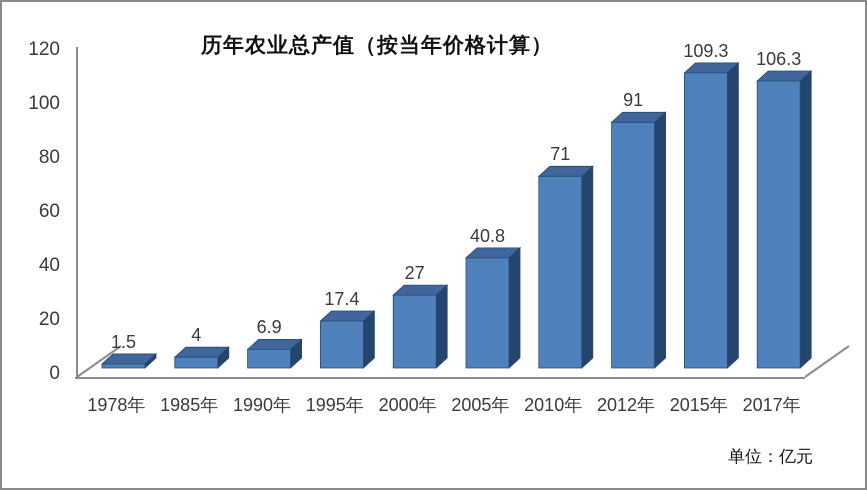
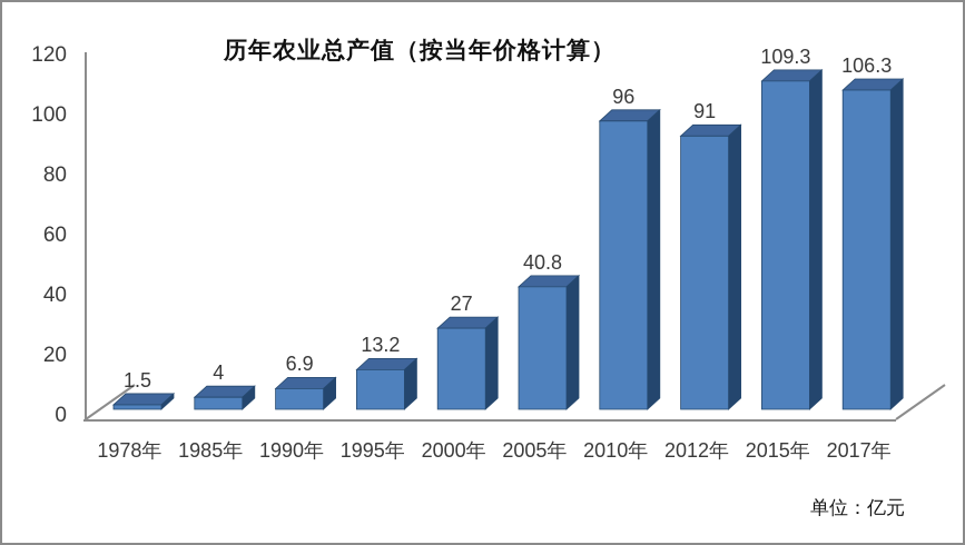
1995年: 17.4 -> 13.2
2010年: 71 -> 96
